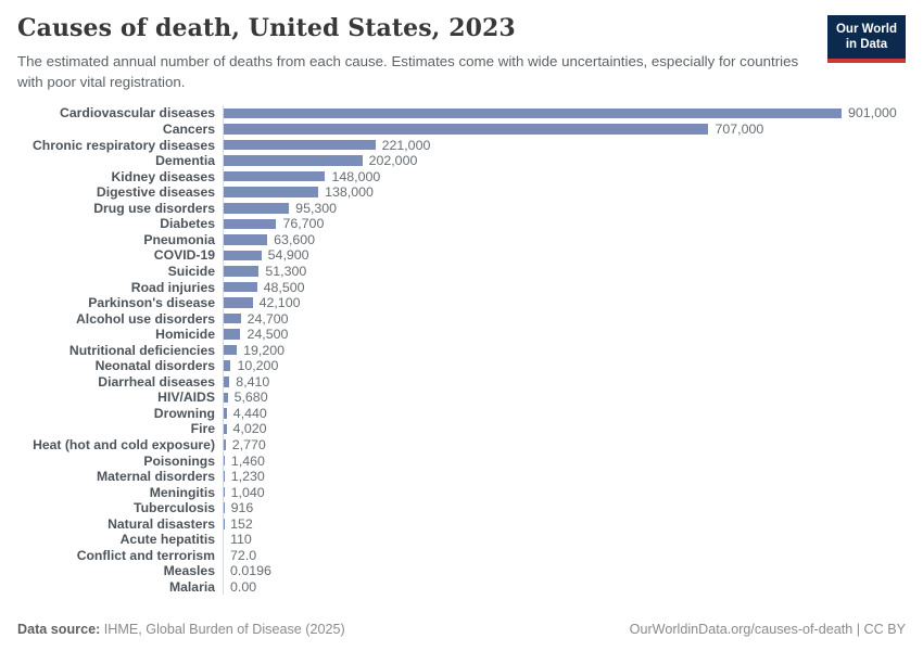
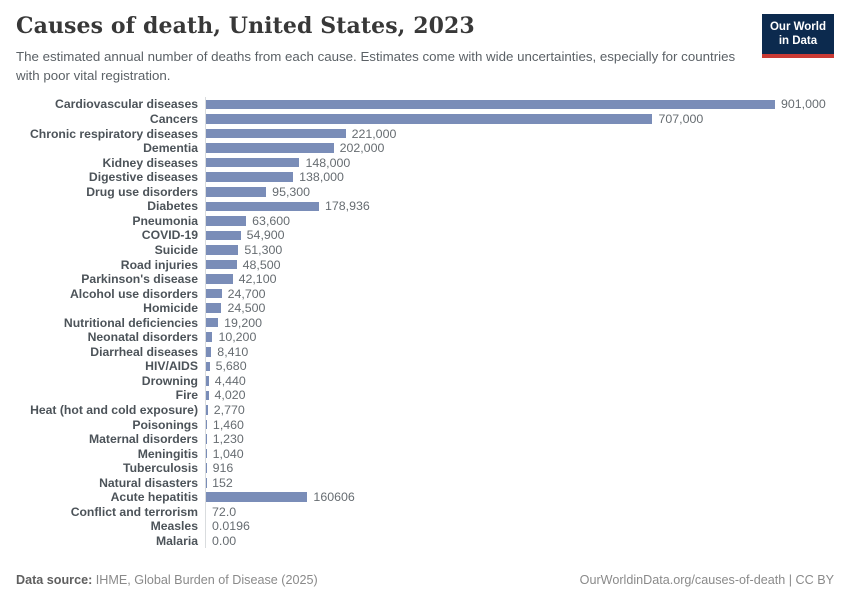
Diabetes: 76,700 -> 178,936
Acute hepatitis: 110 -> 160606
